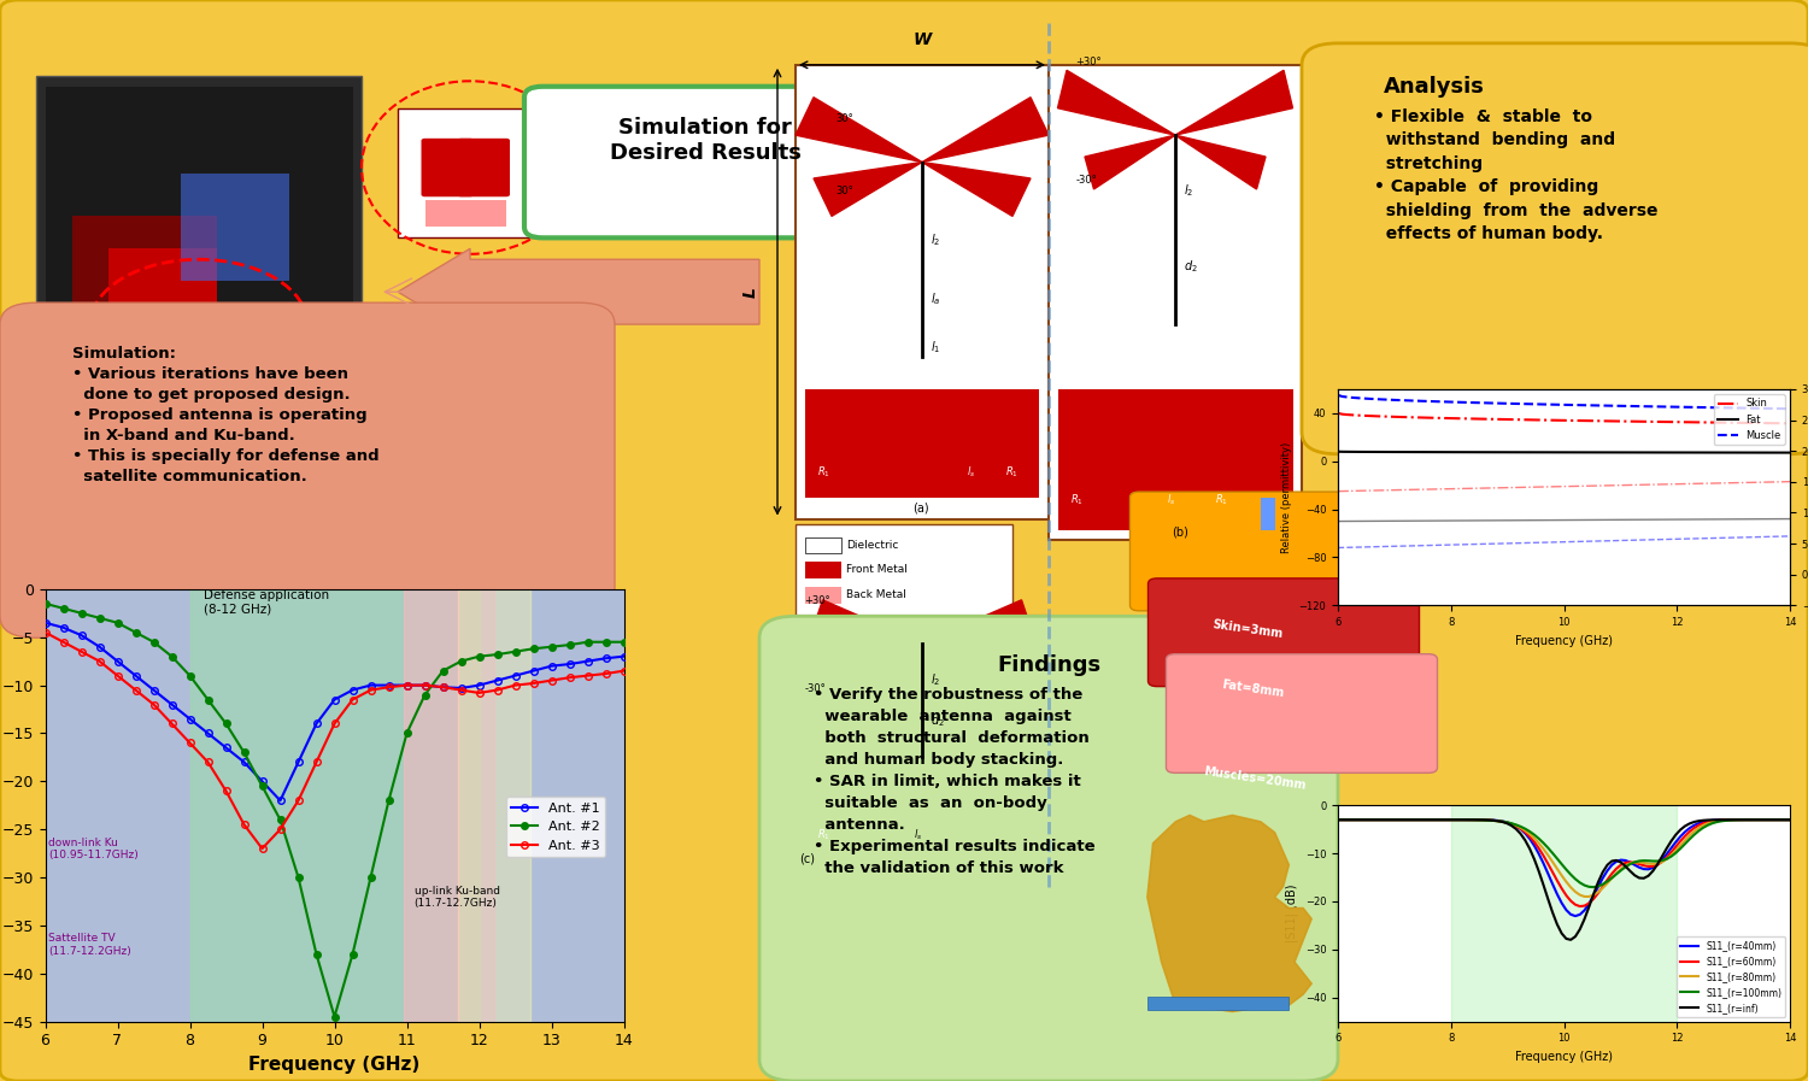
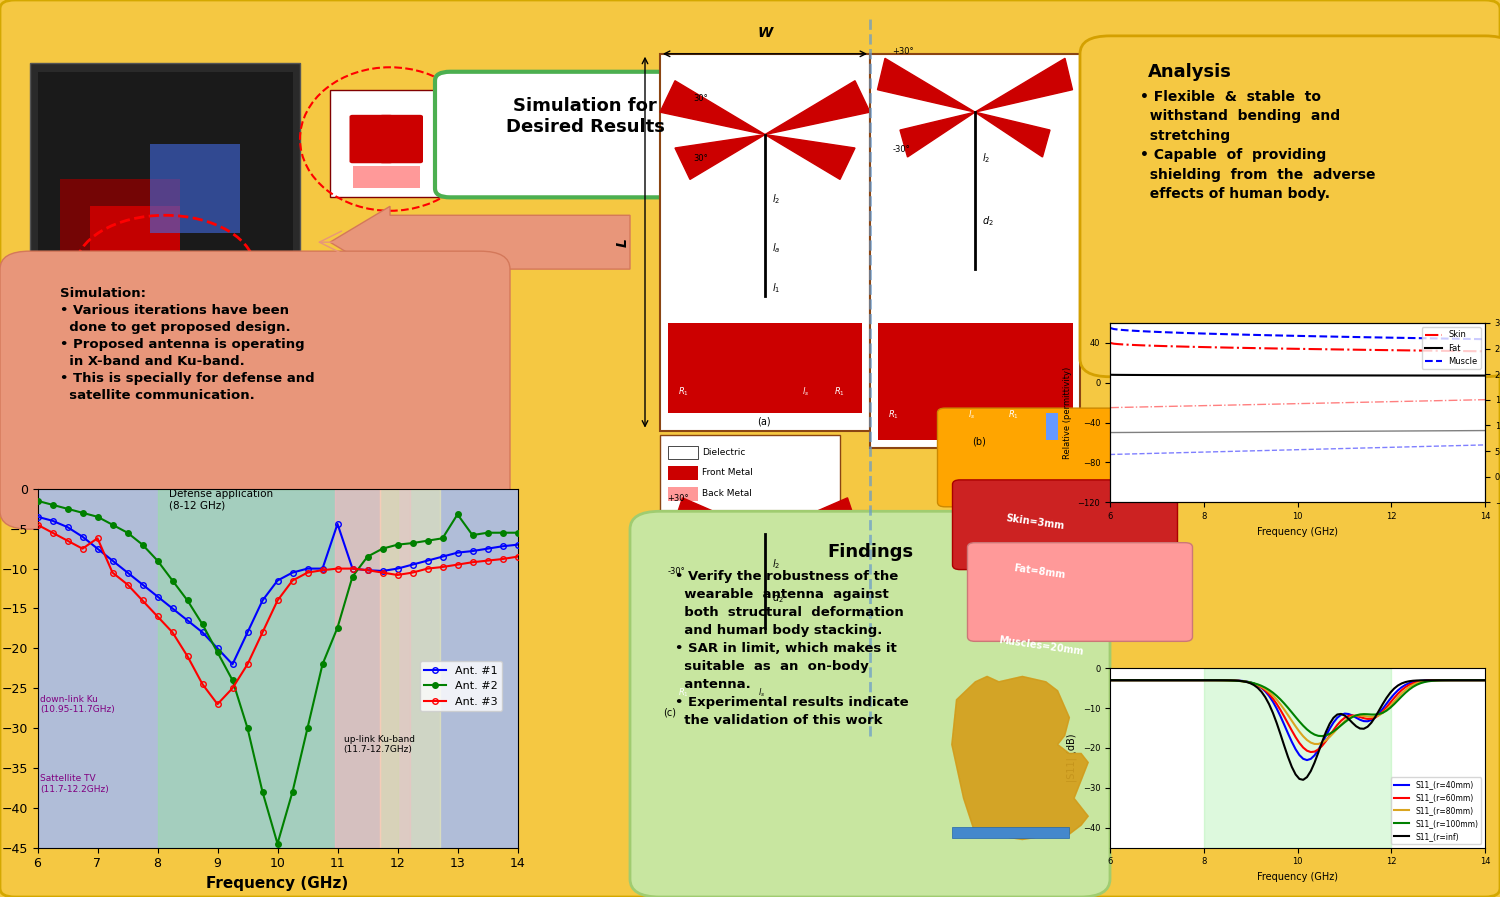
Ant. #3/7: -9.0 -> -6.2
Ant. #1/11: -10.0 -> -4.4
Ant. #2/11: -15.0 -> -17.4
Ant. #2/13: -6.0 -> -3.2
